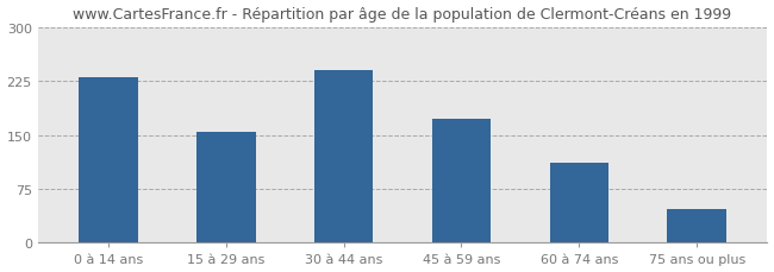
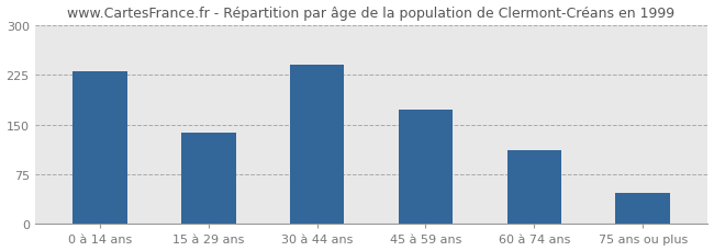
15 à 29 ans: 155 -> 138
